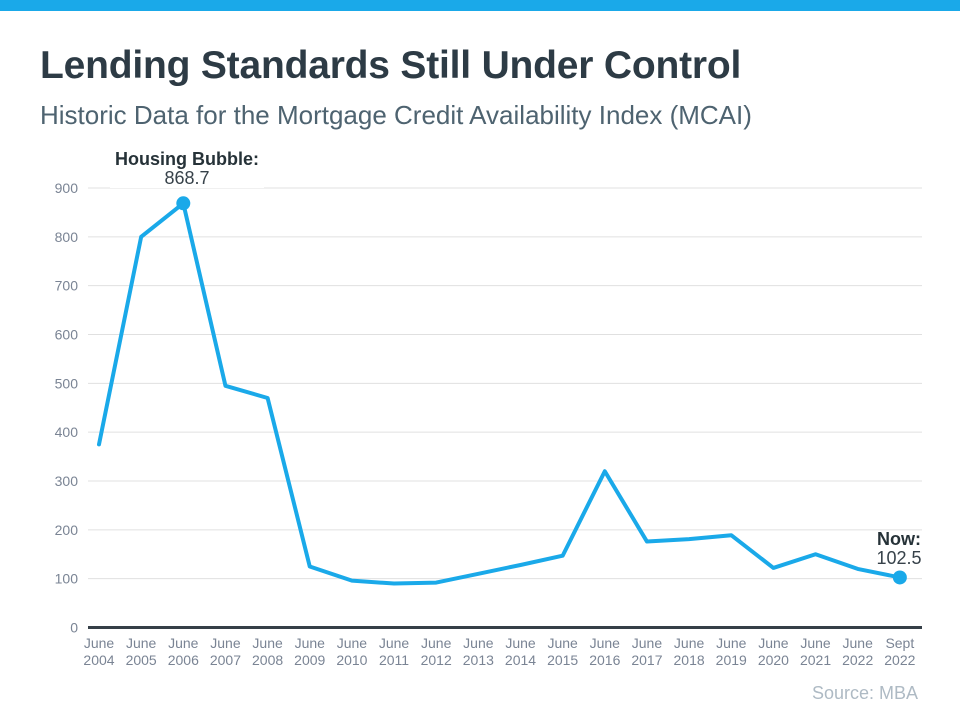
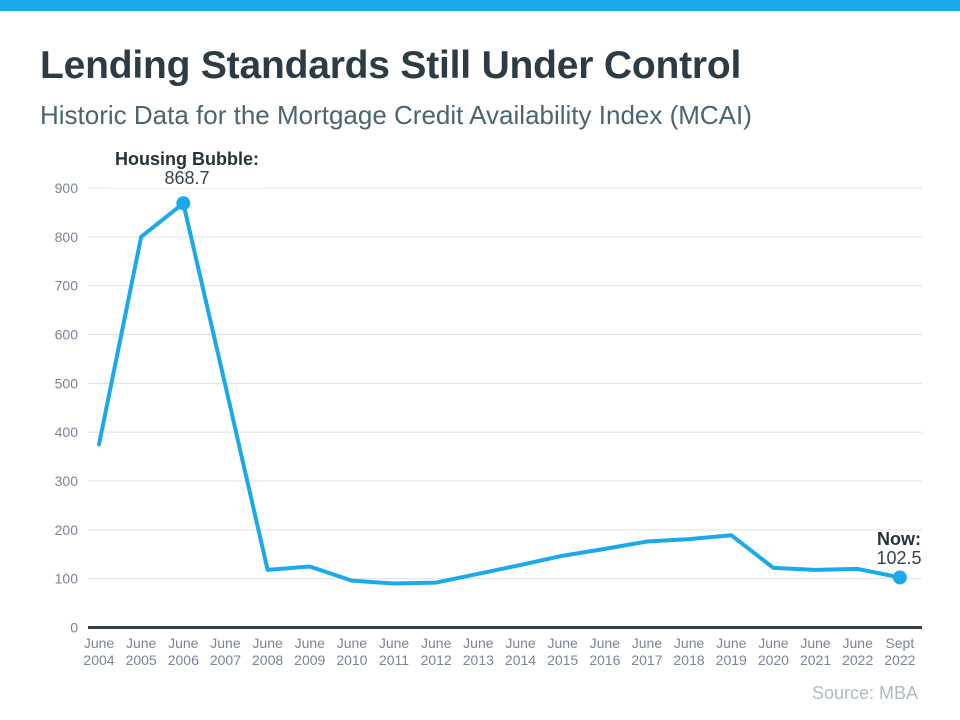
June 2008: 470 -> 120
June 2016: 320 -> 160
June 2021: 150 -> 120
